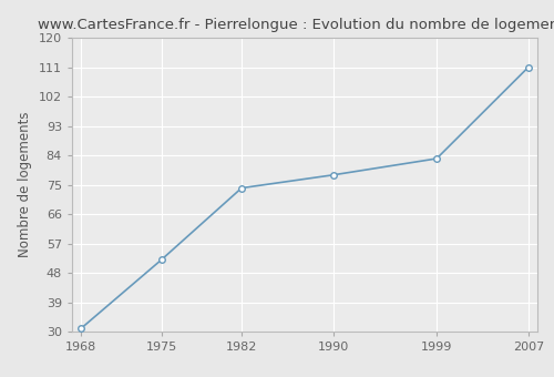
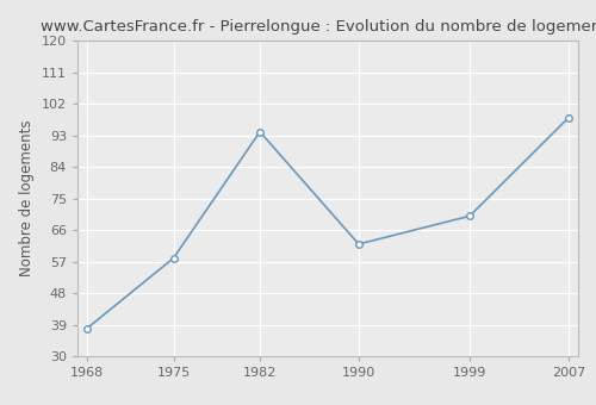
1968: 31 -> 38
1975: 52 -> 58
1982: 74 -> 94
1990: 78 -> 62
1999: 83 -> 70
2007: 111 -> 98
